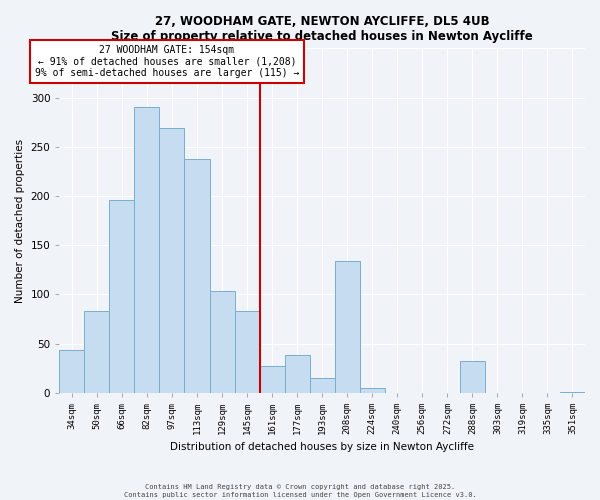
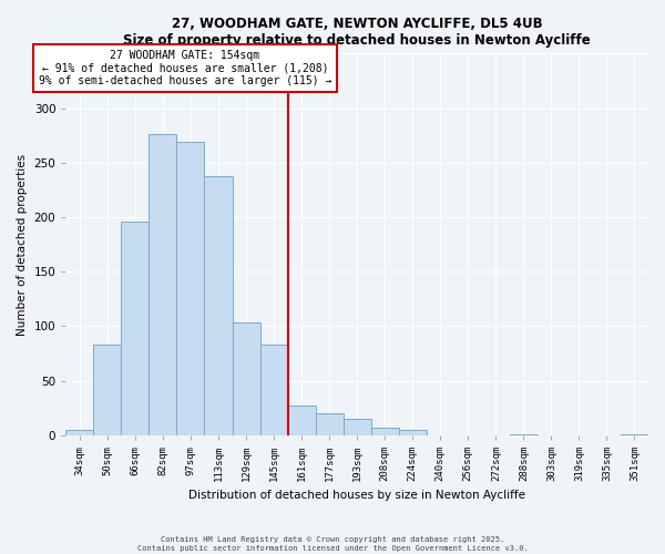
34sqm: 44 -> 5
82sqm: 290 -> 276
177sqm: 38 -> 20
208sqm: 134 -> 7
288sqm: 32 -> 1
